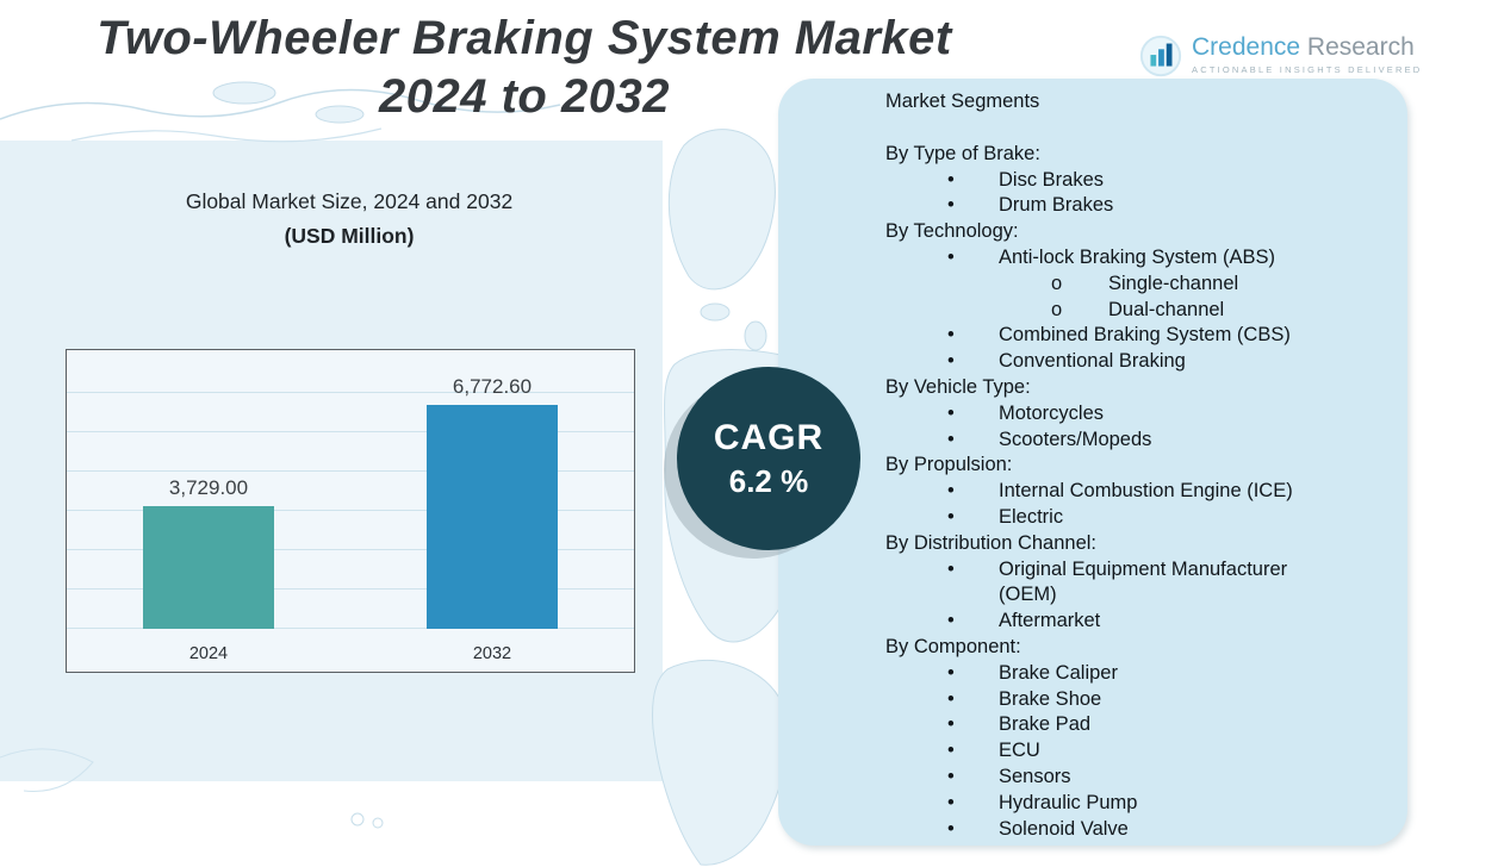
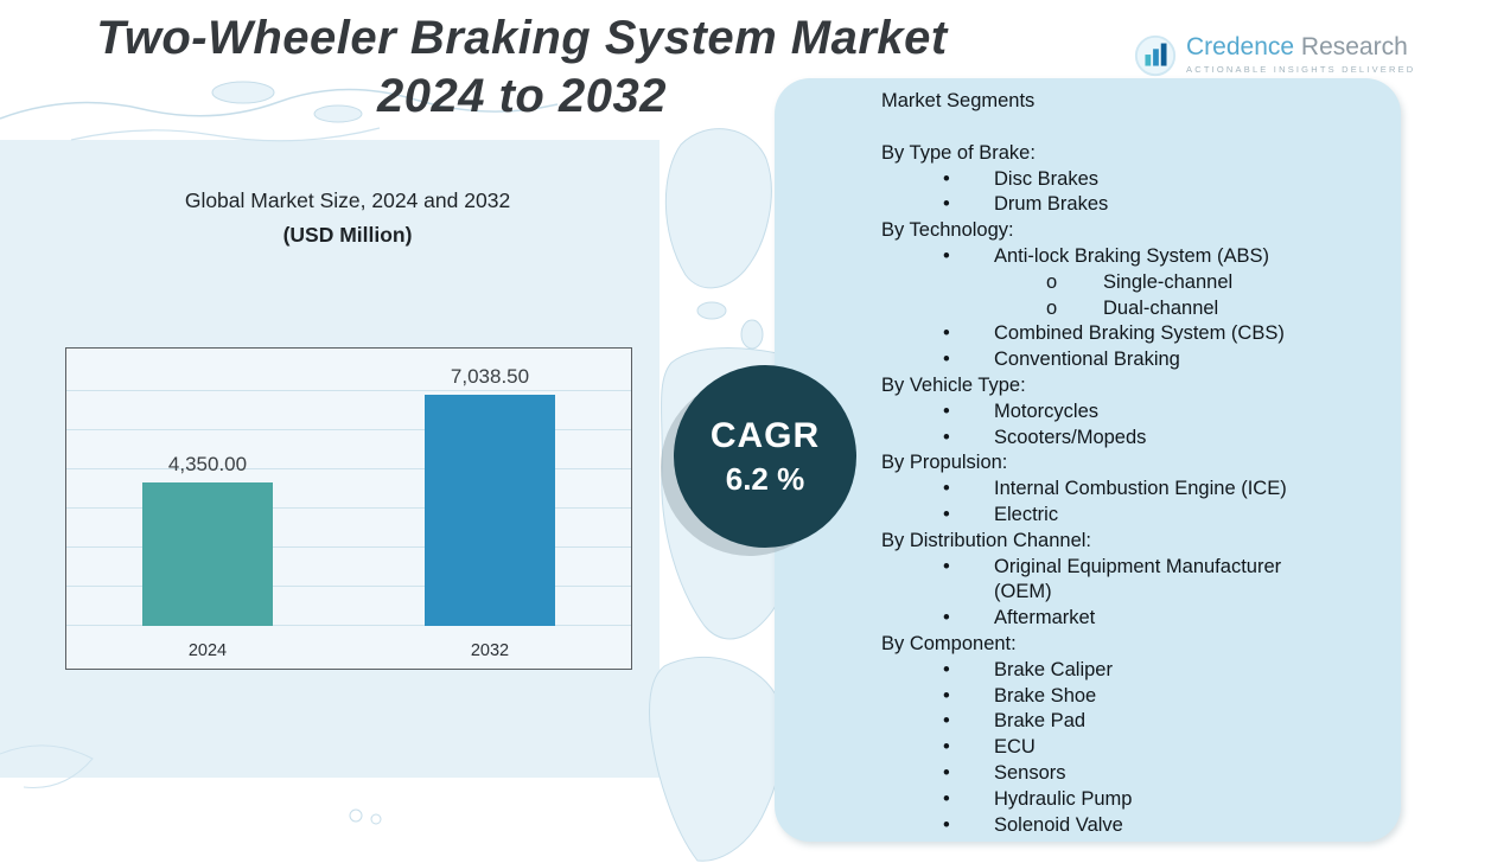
2024: 3,729.00 -> 4,350.00
2032: 6,772.60 -> 7,038.50
